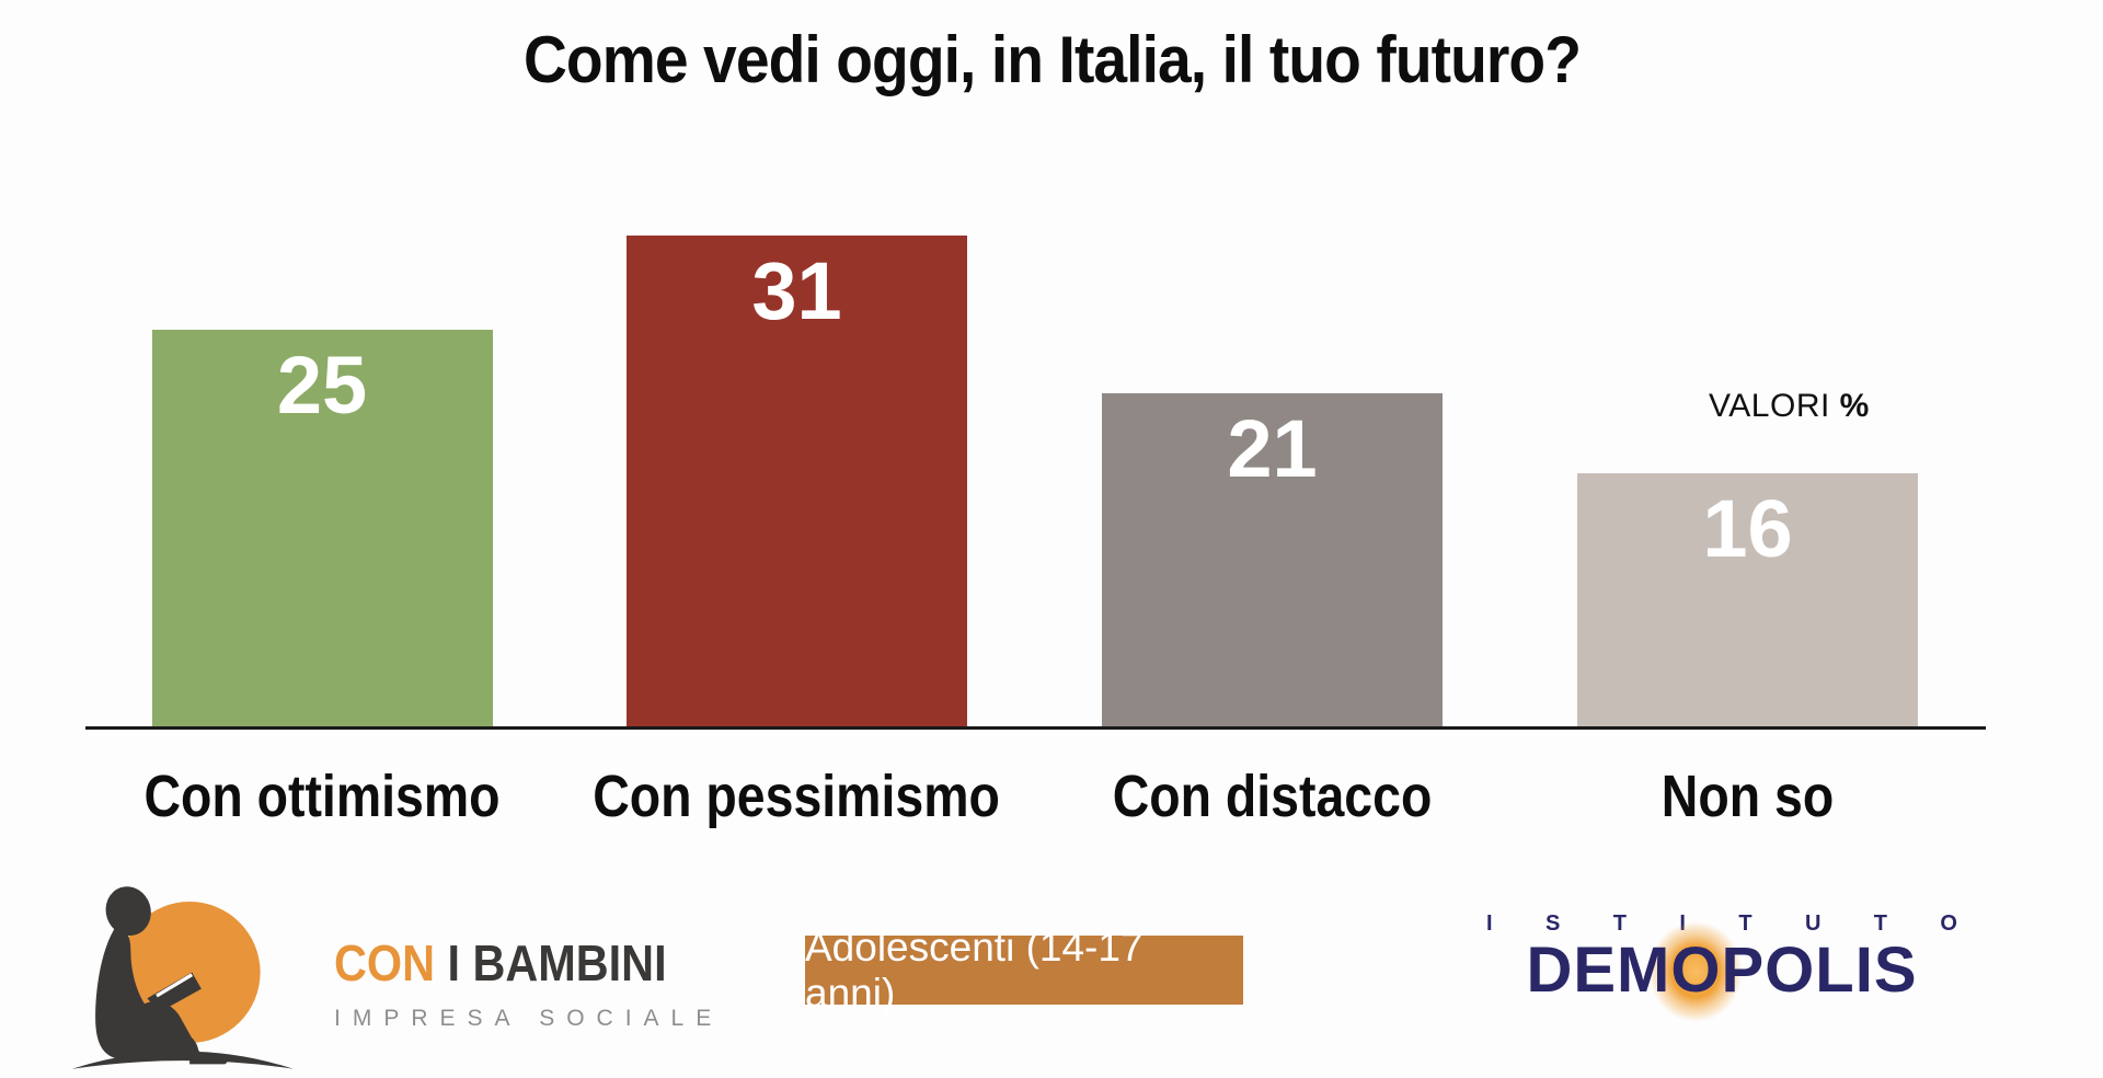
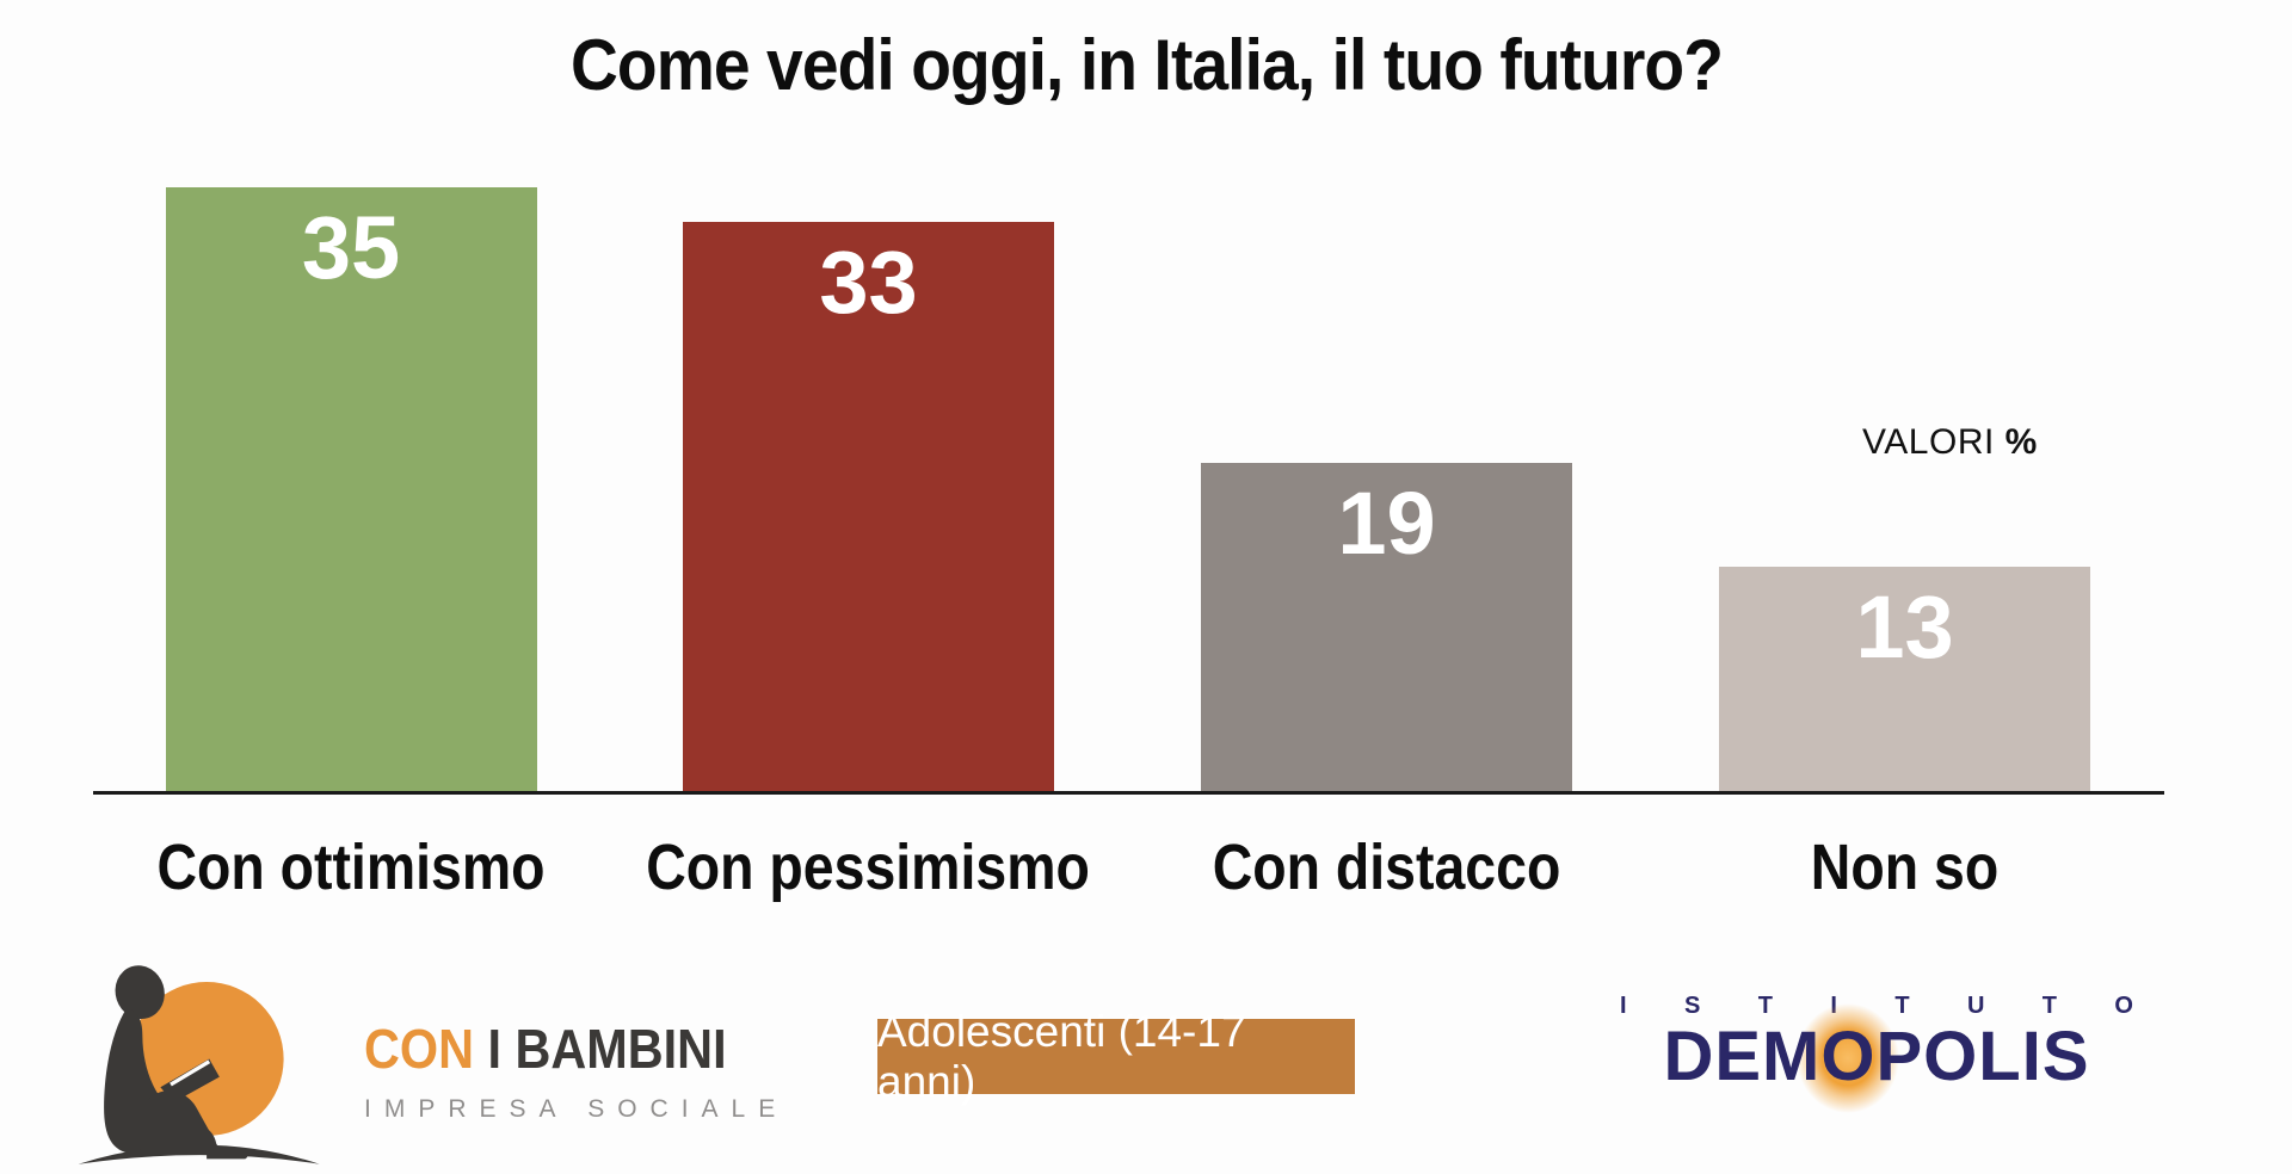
Con ottimismo: 25 -> 35
Con pessimismo: 31 -> 33
Con distacco: 21 -> 19
Non so: 16 -> 13
